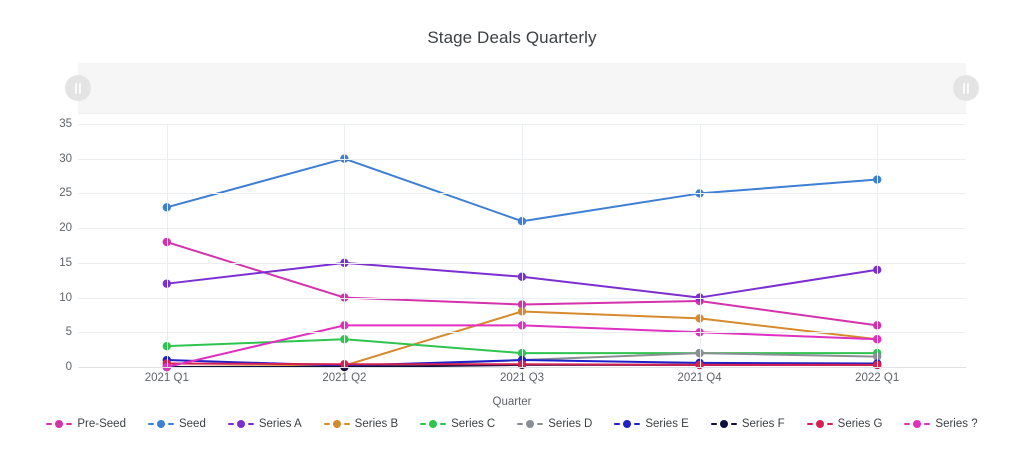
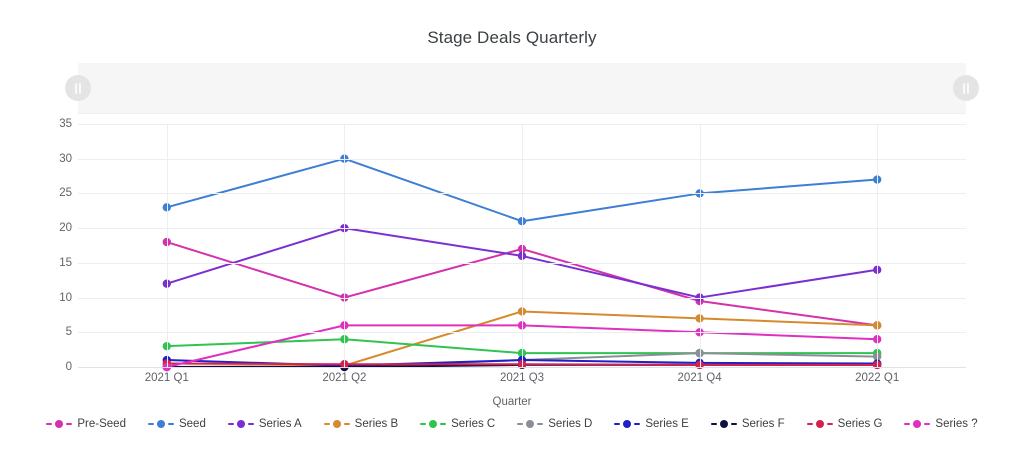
Series A/2021 Q2: 15 -> 20
Pre-Seed/2021 Q3: 9 -> 17
Series A/2021 Q3: 13 -> 16
Series B/2022 Q1: 4 -> 6
